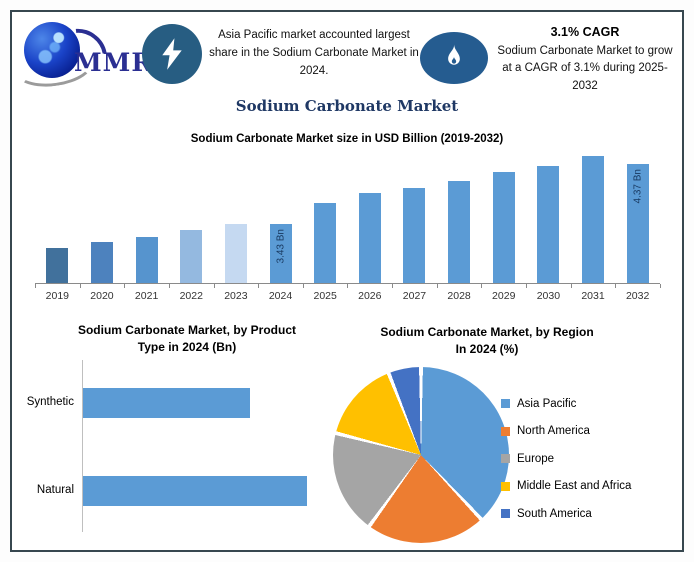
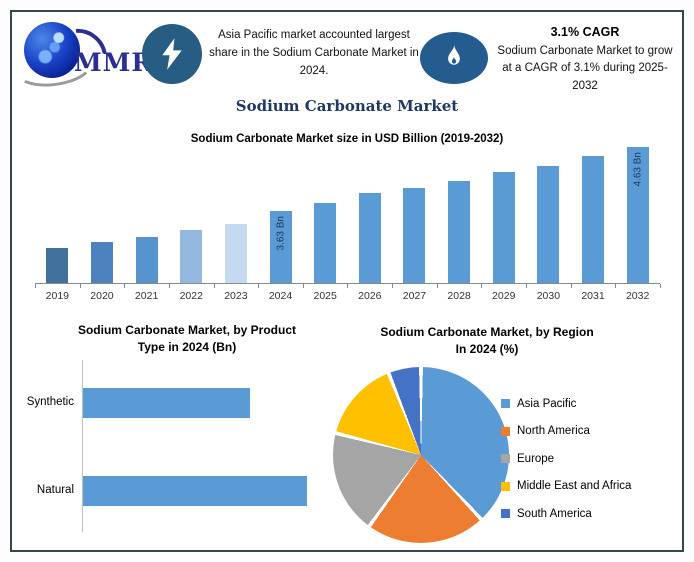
Sodium Carbonate Market size in USD Billion (2019-2032)/2024: 3.43 -> 3.63
Sodium Carbonate Market size in USD Billion (2019-2032)/2032: 4.37 -> 4.63
